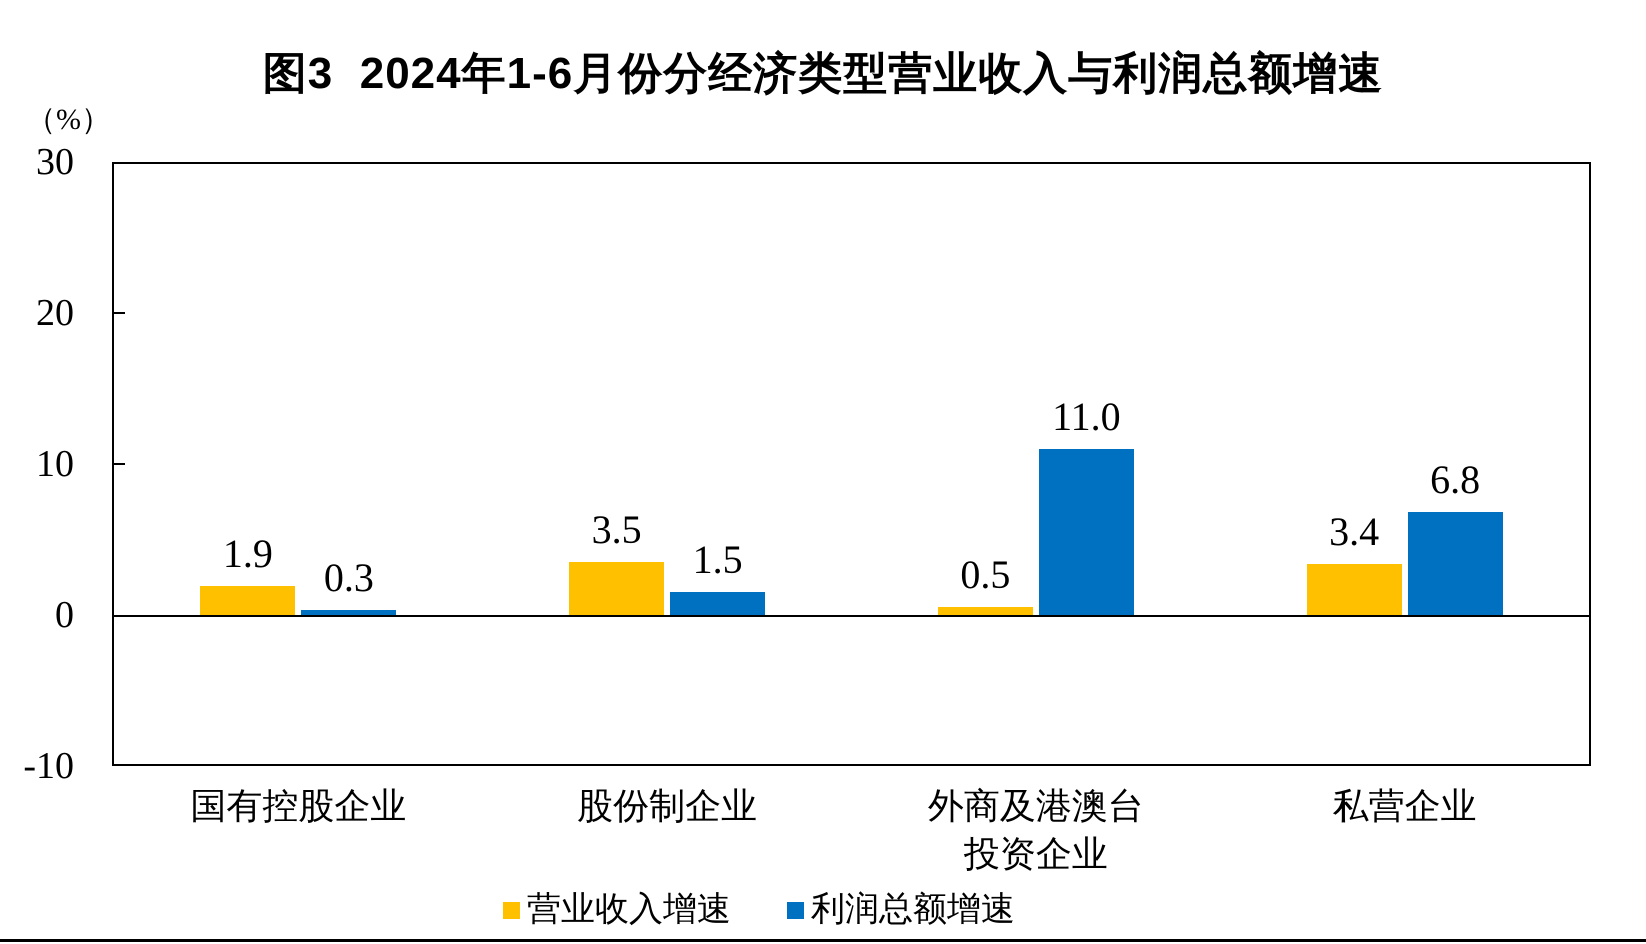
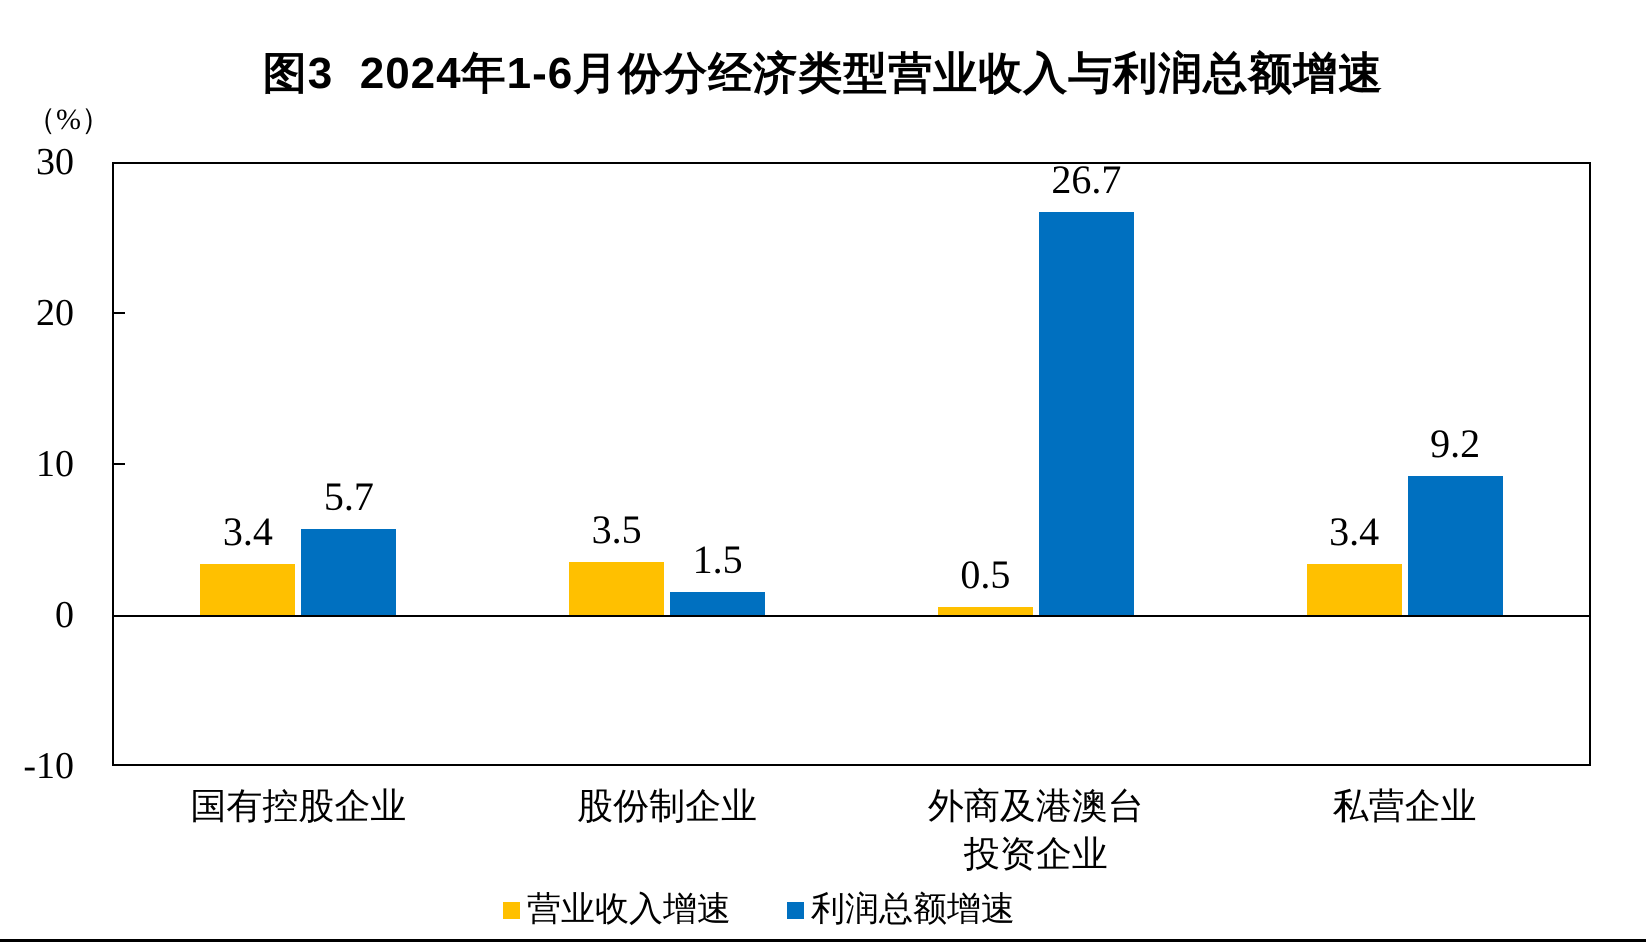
营业收入增速/国有控股企业: 1.9 -> 3.4
利润总额增速/国有控股企业: 0.3 -> 5.7
利润总额增速/外商及港澳台 投资企业: 11.0 -> 26.7
利润总额增速/私营企业: 6.8 -> 9.2
